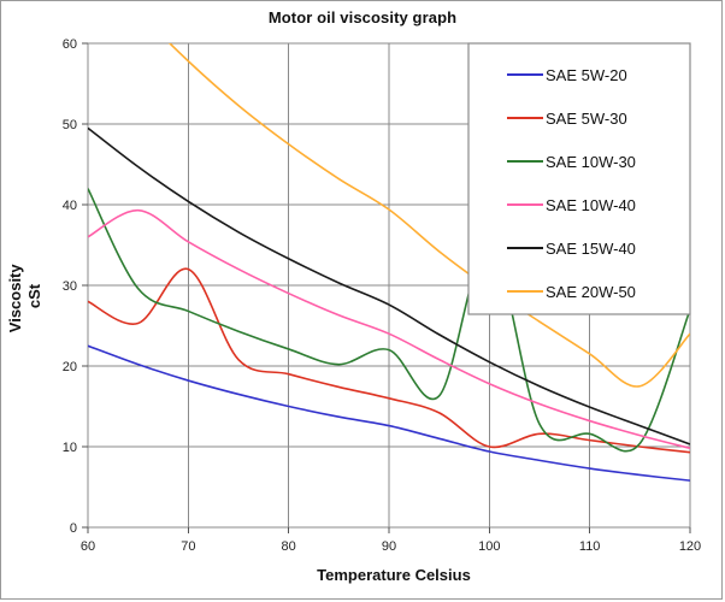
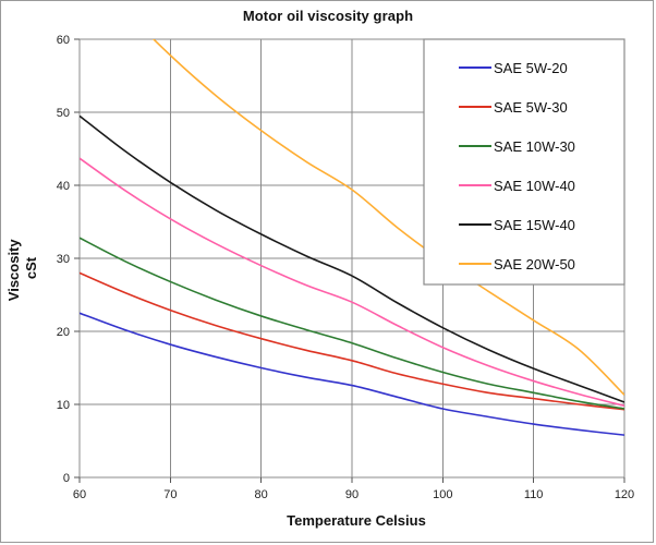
SAE 10W-30/60: 42 -> 33
SAE 10W-40/60: 36 -> 44
SAE 5W-30/70: 32 -> 23
SAE 10W-30/90: 22 -> 18
SAE 5W-30/100: 10 -> 13
SAE 10W-30/100: 35 -> 14
SAE 10W-30/120: 27 -> 9
SAE 20W-50/120: 24 -> 11
